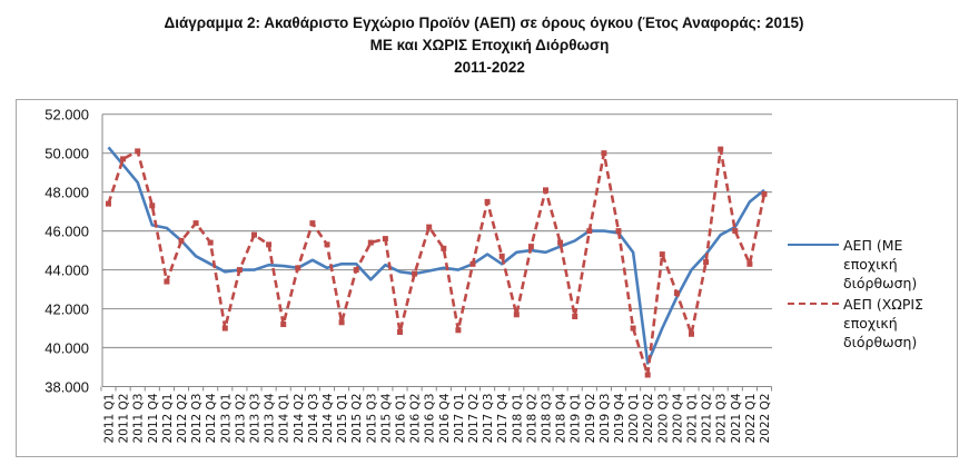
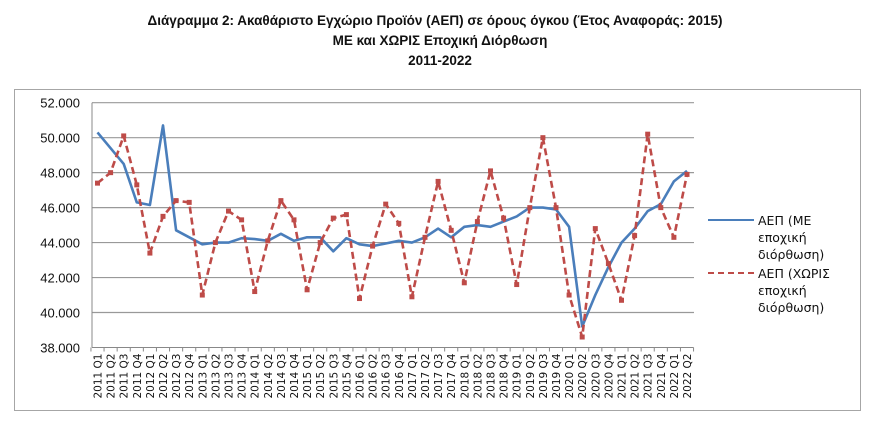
ΑΕΠ (ΧΩΡΙΣ εποχική διόρθωση)/2011 Q2: 49700 -> 48000
ΑΕΠ (ΜΕ εποχική διόρθωση)/2012 Q2: 45500 -> 50700
ΑΕΠ (ΧΩΡΙΣ εποχική διόρθωση)/2012 Q4: 45400 -> 46300
